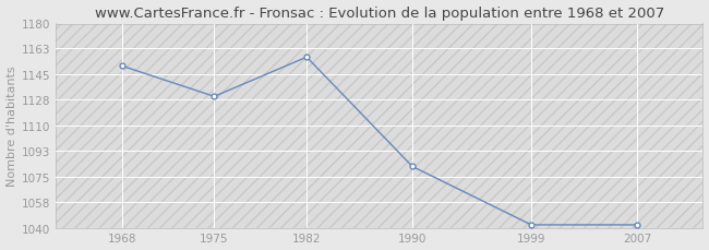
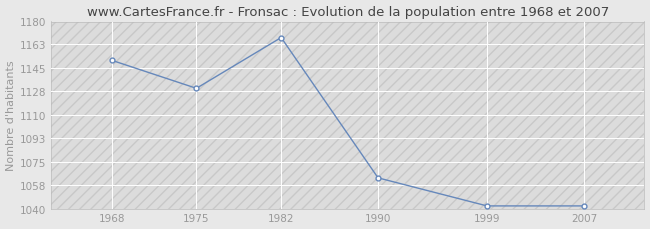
1982: 1157 -> 1168
1990: 1082 -> 1063
